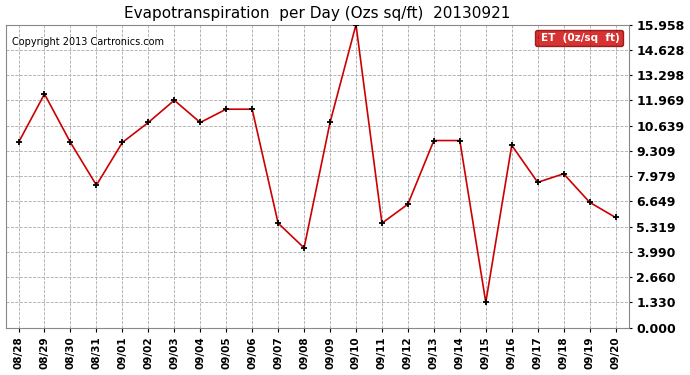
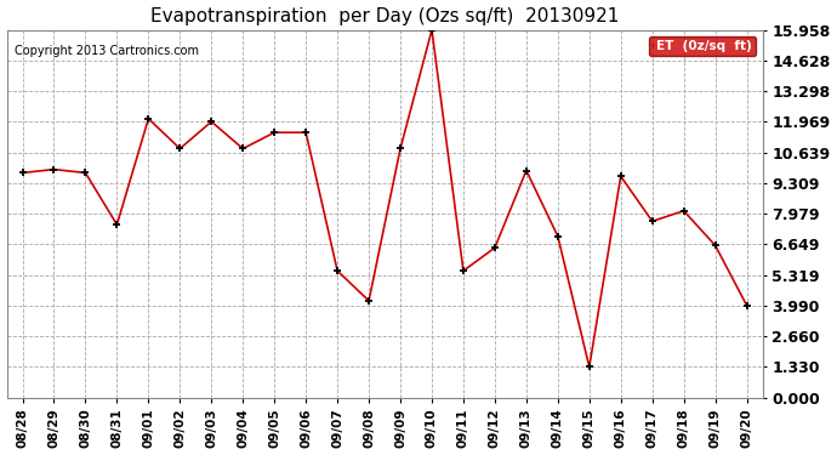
08/29: 12.3 -> 9.9
09/01: 9.8 -> 12.1
09/14: 9.8 -> 7.0
09/20: 5.8 -> 4.0
